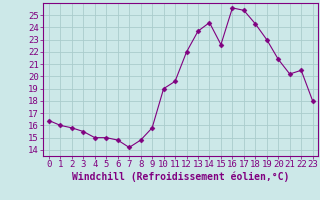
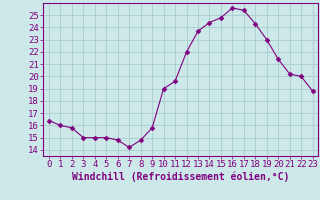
3: 15.5 -> 15.0
15: 22.6 -> 24.8
22: 20.5 -> 20.0
23: 18.0 -> 18.8
